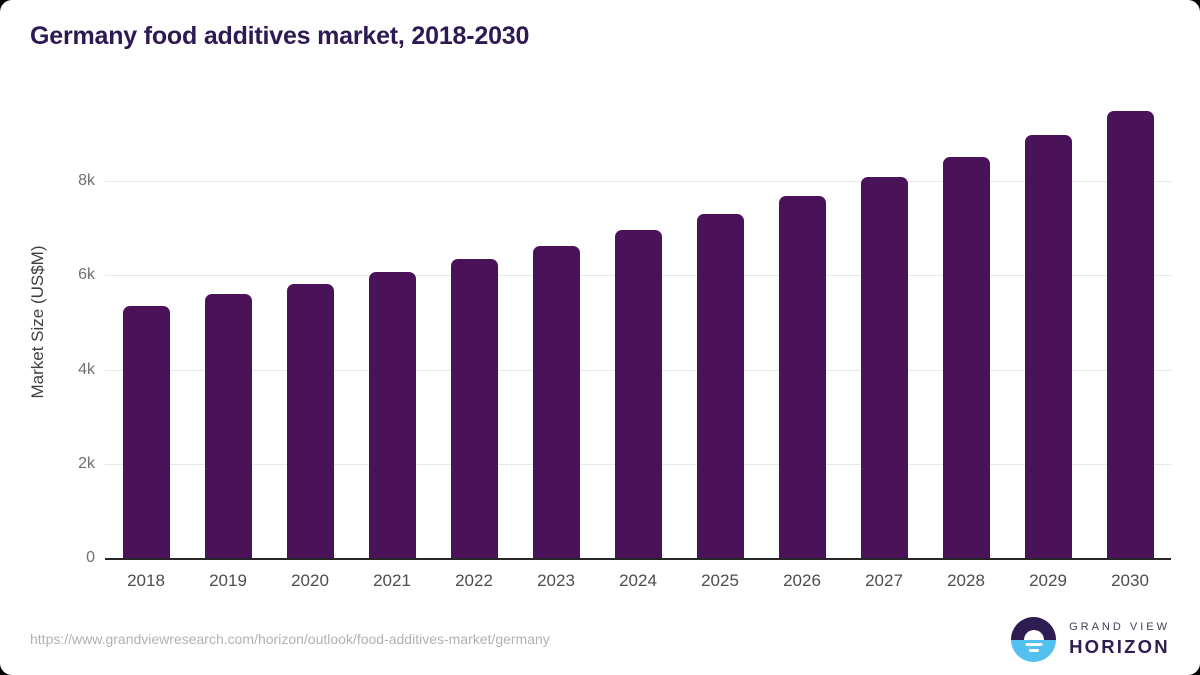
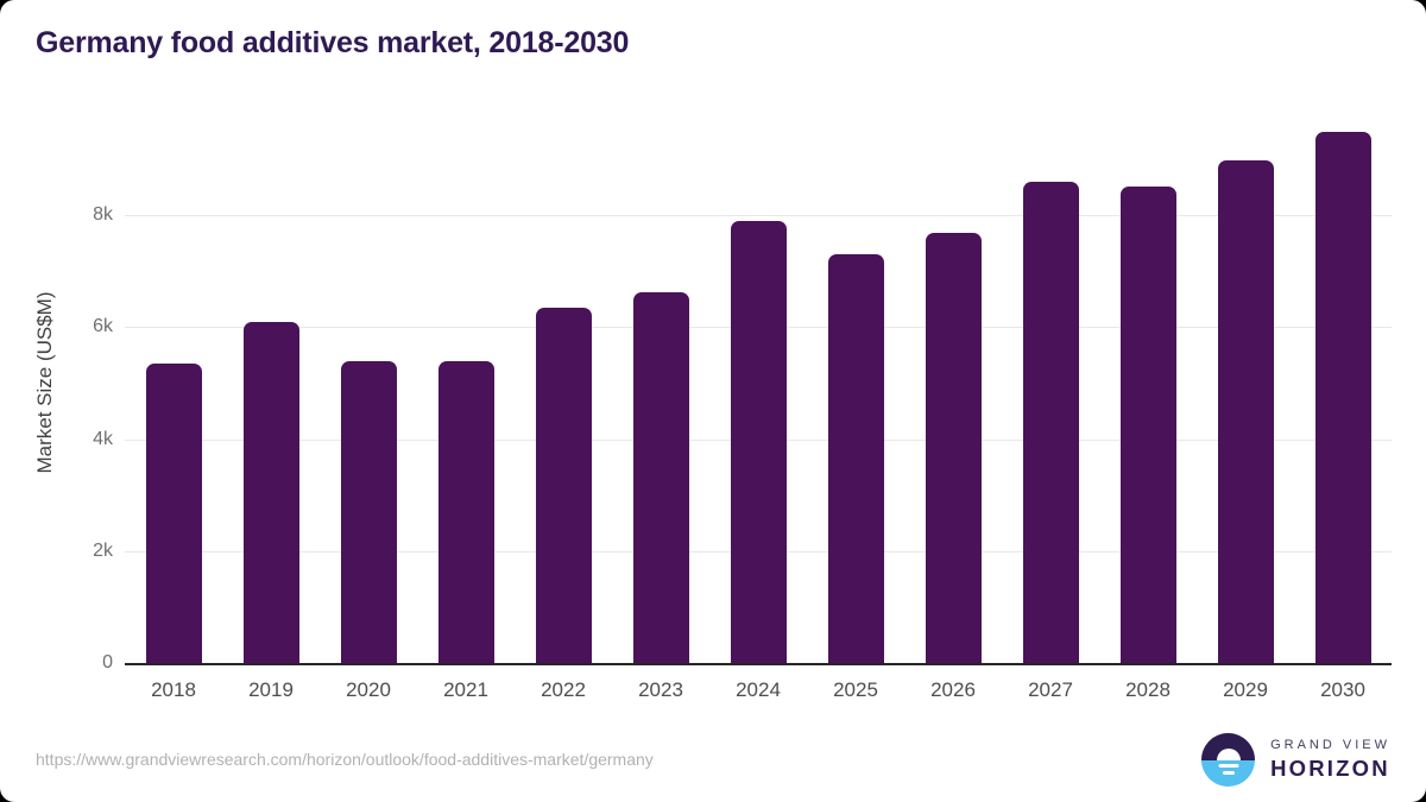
2019: 5.6k -> 6.1k
2020: 5.8k -> 5.4k
2021: 6.1k -> 5.4k
2024: 7.0k -> 7.9k
2027: 8.1k -> 8.6k
